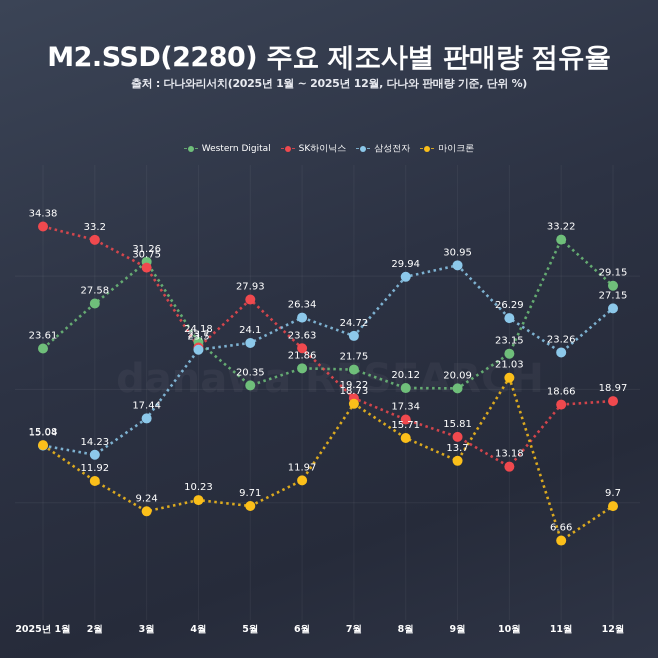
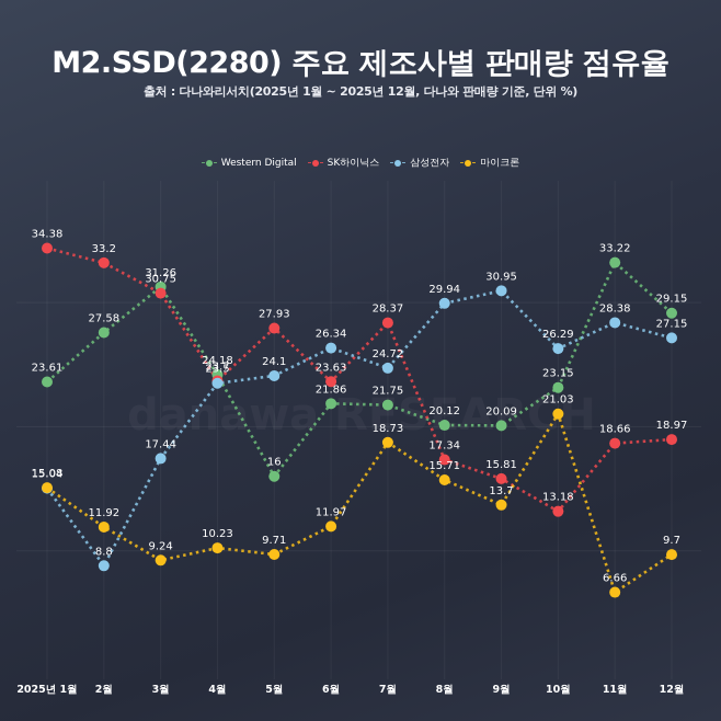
삼성전자/2월: 14.23 -> 8.8
Western Digital/5월: 20.35 -> 16
SK하이닉스/7월: 19.22 -> 28.37
삼성전자/11월: 23.26 -> 28.38
